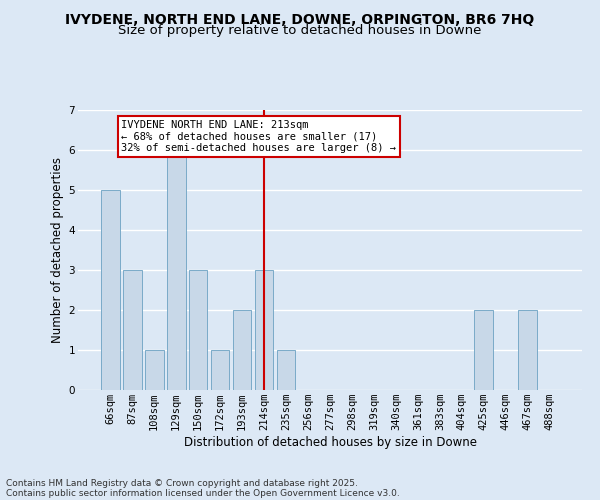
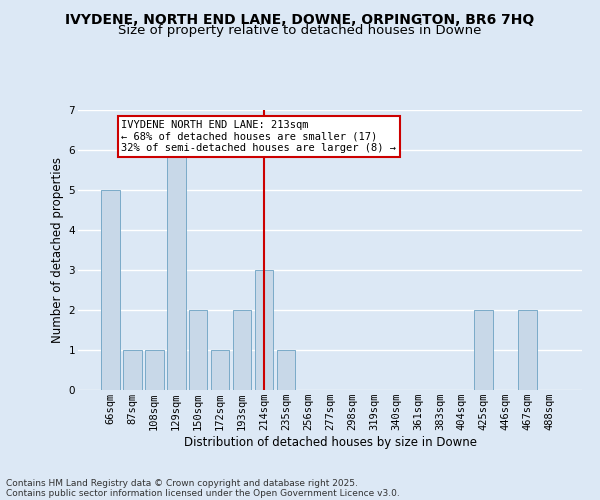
87sqm: 3 -> 1
150sqm: 3 -> 2
